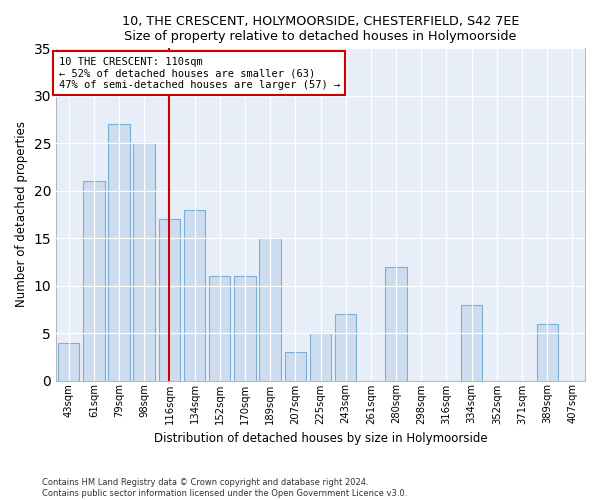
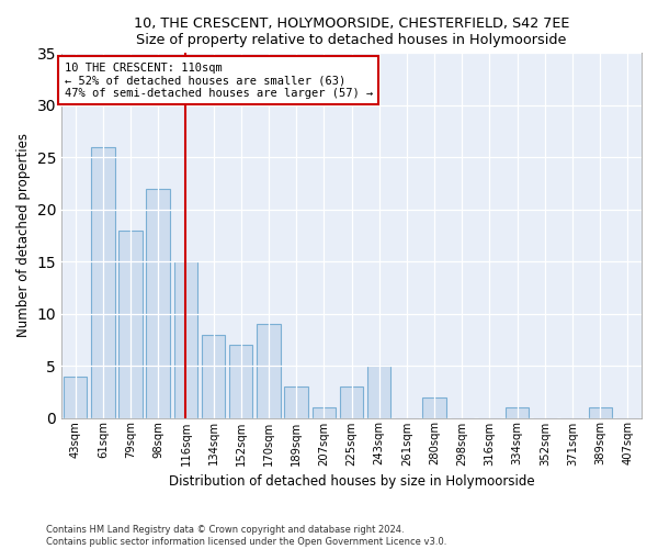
61sqm: 21 -> 26
79sqm: 27 -> 18
98sqm: 25 -> 22
116sqm: 17 -> 15
134sqm: 18 -> 8
152sqm: 11 -> 7
170sqm: 11 -> 9
189sqm: 15 -> 3
207sqm: 3 -> 1
225sqm: 5 -> 3
243sqm: 7 -> 5
280sqm: 12 -> 2
334sqm: 8 -> 1
389sqm: 6 -> 1
